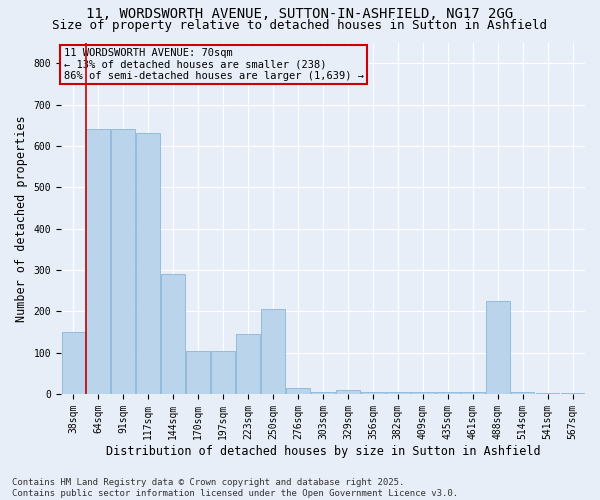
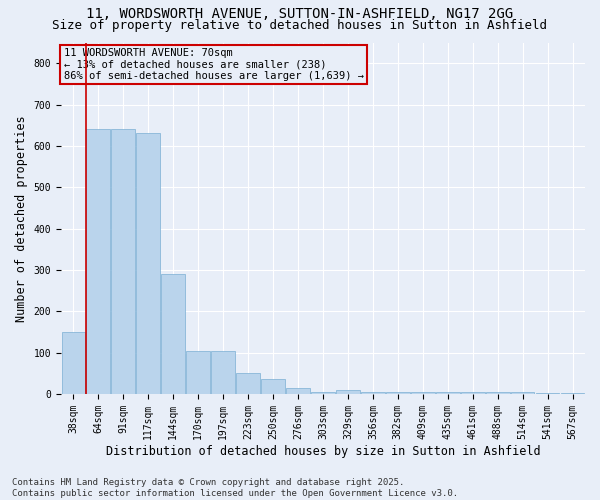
223sqm: 145 -> 50
250sqm: 205 -> 35
488sqm: 225 -> 5
